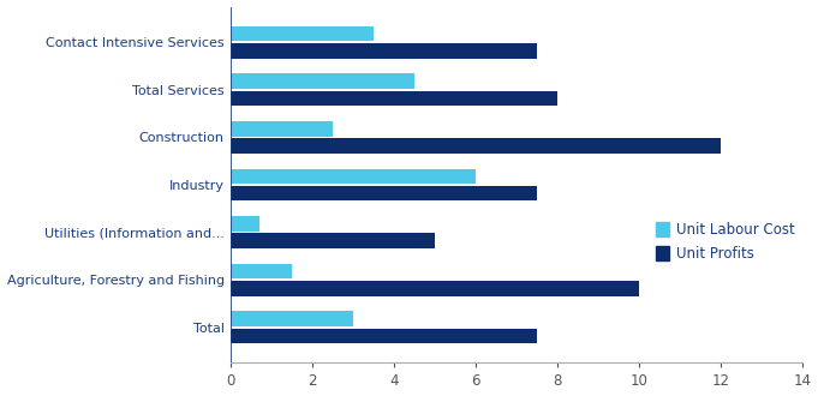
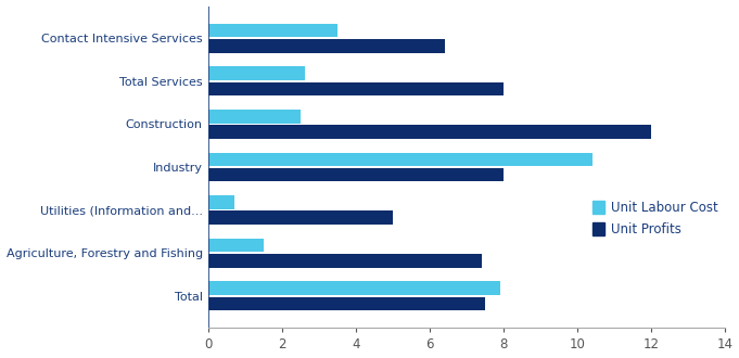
Unit Profits/Contact Intensive Services: 7.5 -> 6.4
Unit Labour Cost/Total Services: 4.5 -> 2.6
Unit Labour Cost/Industry: 6.0 -> 10.4
Unit Profits/Industry: 7.5 -> 8.0
Unit Profits/Agriculture, Forestry and Fishing: 10.0 -> 7.4
Unit Labour Cost/Total: 3.0 -> 7.9
